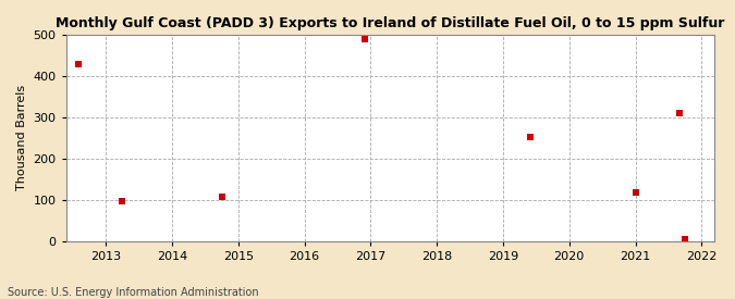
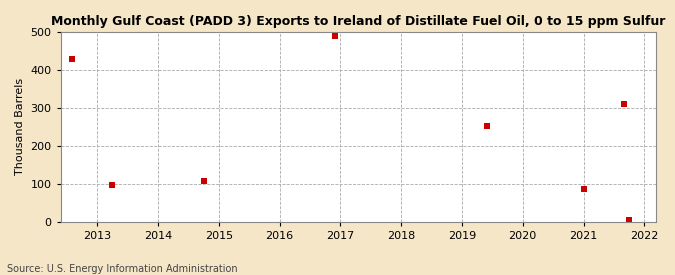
2021: 117 -> 85
